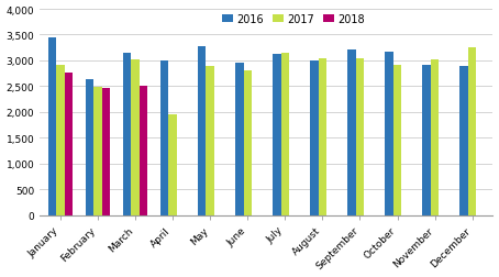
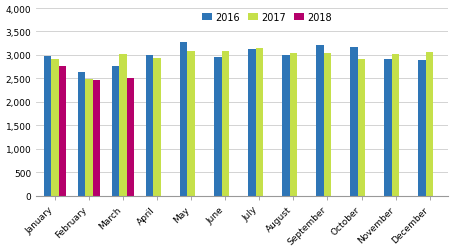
2016/January: 3,450 -> 2,980
2016/March: 3,150 -> 2,770
2017/April: 1,950 -> 2,930
2017/May: 2,900 -> 3,090
2017/June: 2,800 -> 3,090
2017/December: 3,250 -> 3,060
